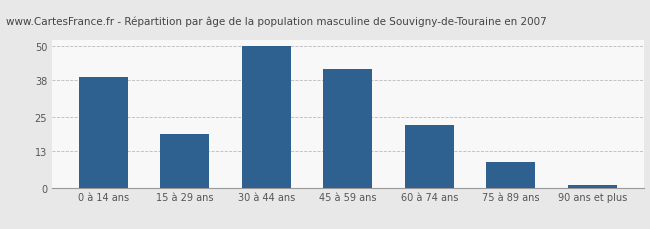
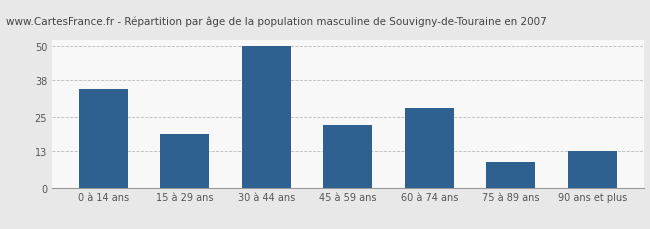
0 à 14 ans: 39 -> 35
45 à 59 ans: 42 -> 22
60 à 74 ans: 22 -> 28
90 ans et plus: 1 -> 13
